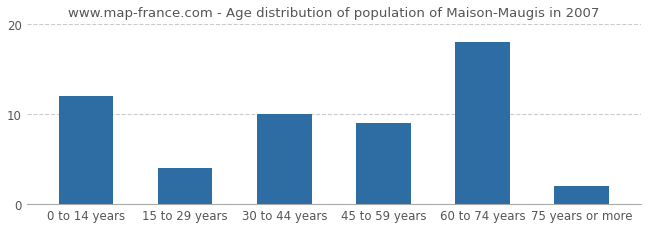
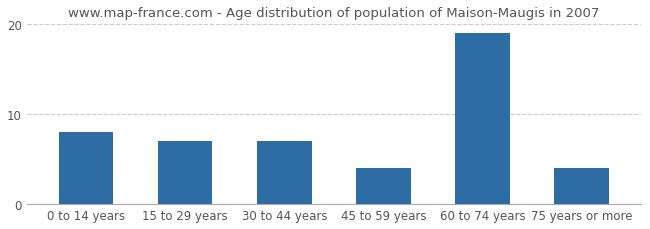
0 to 14 years: 12 -> 8
15 to 29 years: 4 -> 7
30 to 44 years: 10 -> 7
45 to 59 years: 9 -> 4
60 to 74 years: 18 -> 19
75 years or more: 2 -> 4
